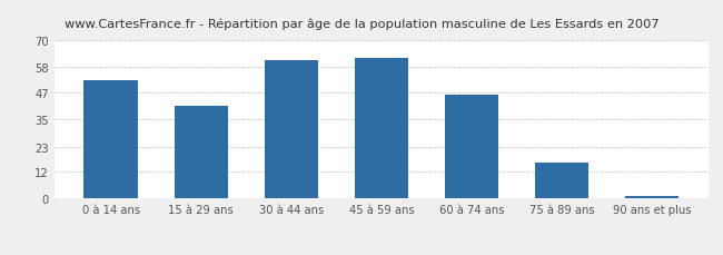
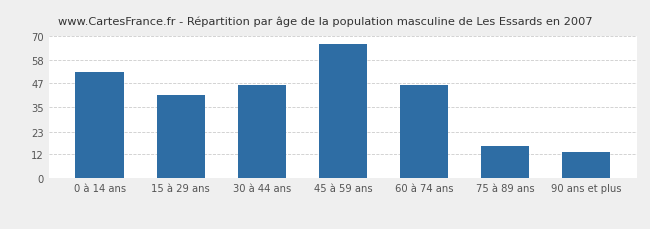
30 à 44 ans: 61 -> 46
45 à 59 ans: 62 -> 66
90 ans et plus: 1 -> 13
